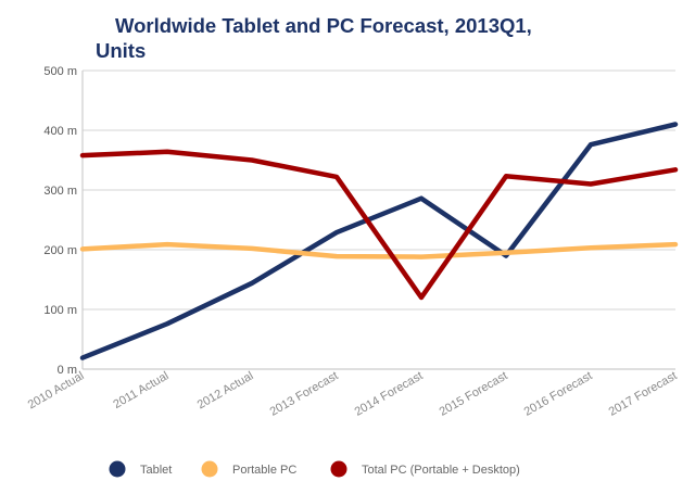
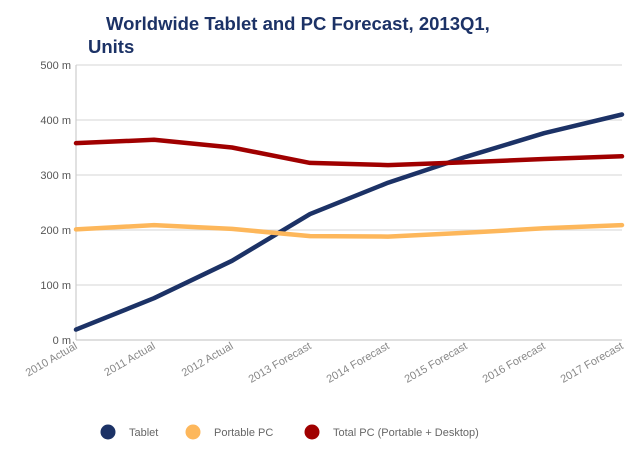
Total PC (Portable + Desktop)/2014 Forecast: 120m -> 320m
Tablet/2015 Forecast: 190m -> 330m
Total PC (Portable + Desktop)/2016 Forecast: 310m -> 330m
